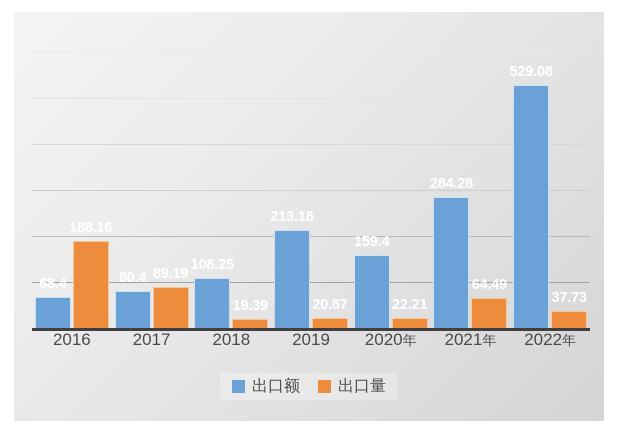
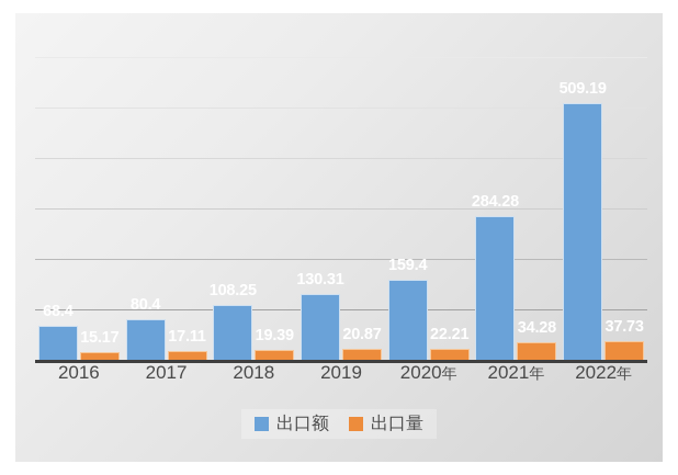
出口量/2016: 188.16 -> 15.17
出口量/2017: 89.19 -> 17.11
出口额/2019: 213.18 -> 130.31
出口量/2021年: 64.49 -> 34.28
出口额/2022年: 529.08 -> 509.19
